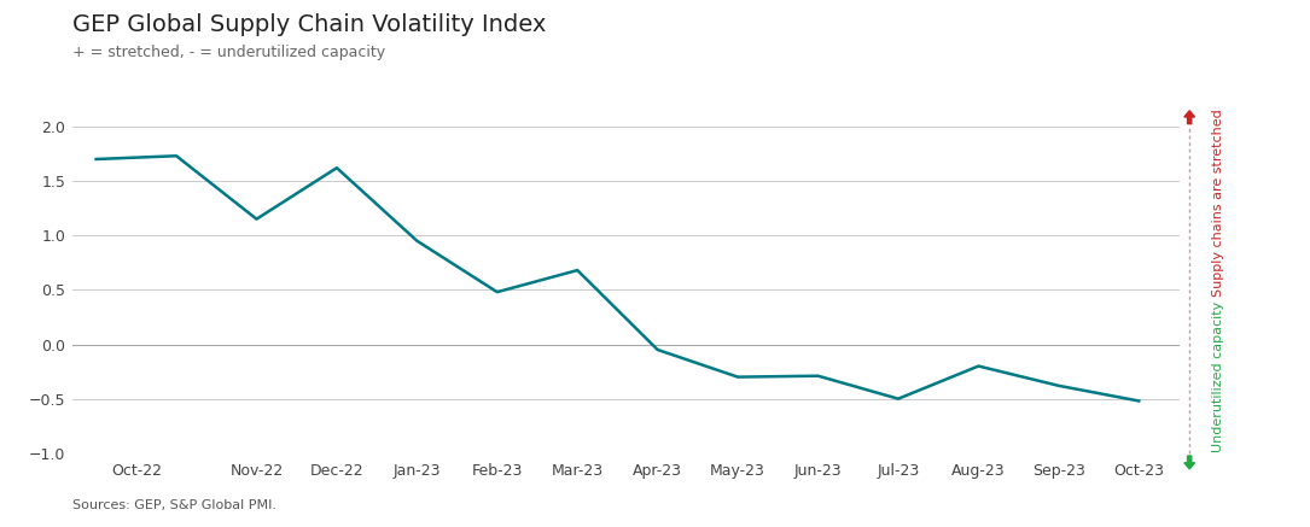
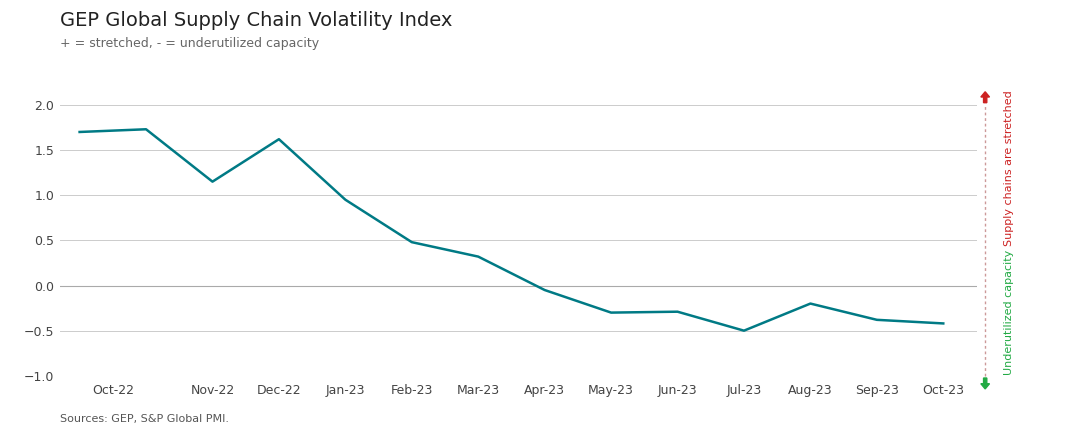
Mar-23: 0.68 -> 0.32
Oct-23: -0.52 -> -0.42
